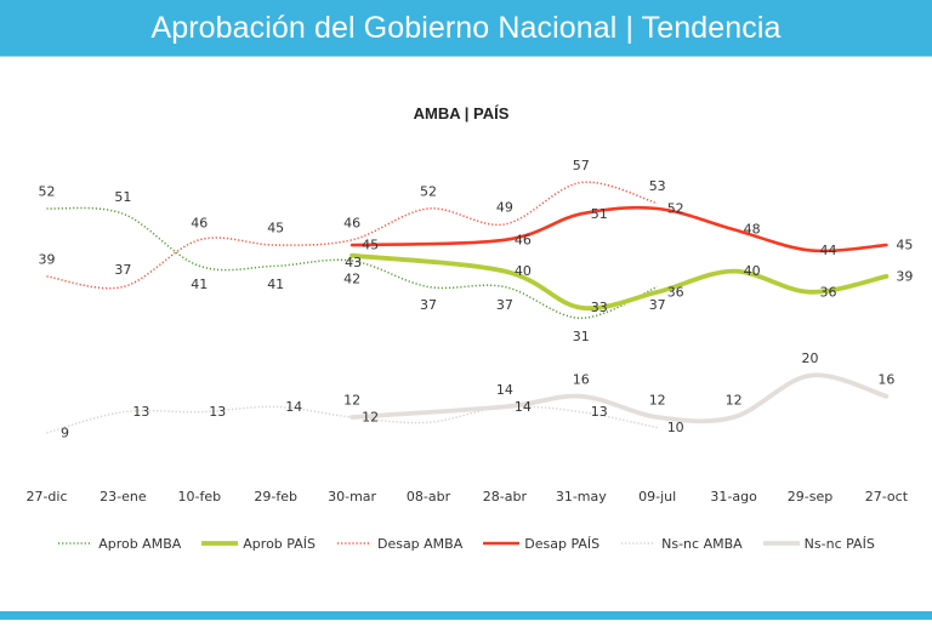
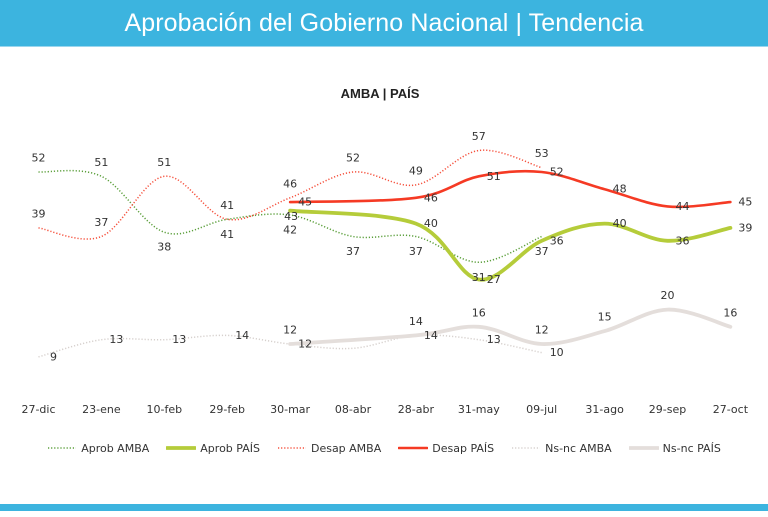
Aprob AMBA/10-feb: 41 -> 38
Desap AMBA/10-feb: 46 -> 51
Desap AMBA/29-feb: 45 -> 41
Aprob PAÍS/31-may: 33 -> 27
Ns-nc PAÍS/31-ago: 12 -> 15
